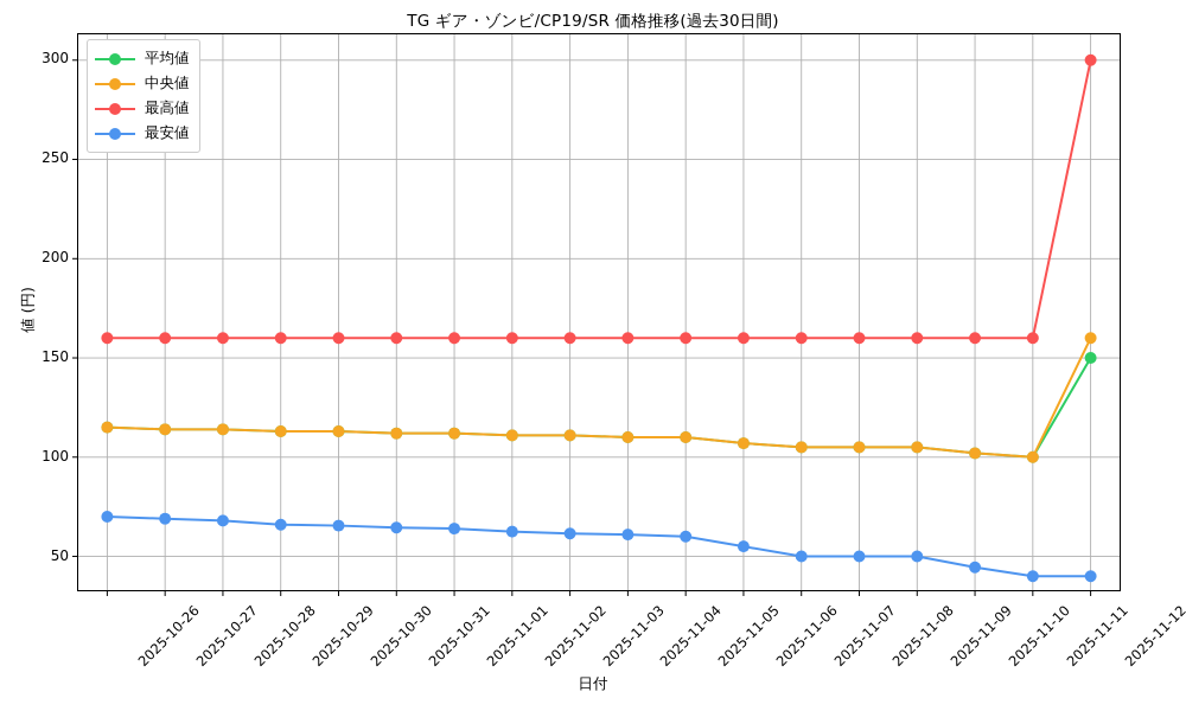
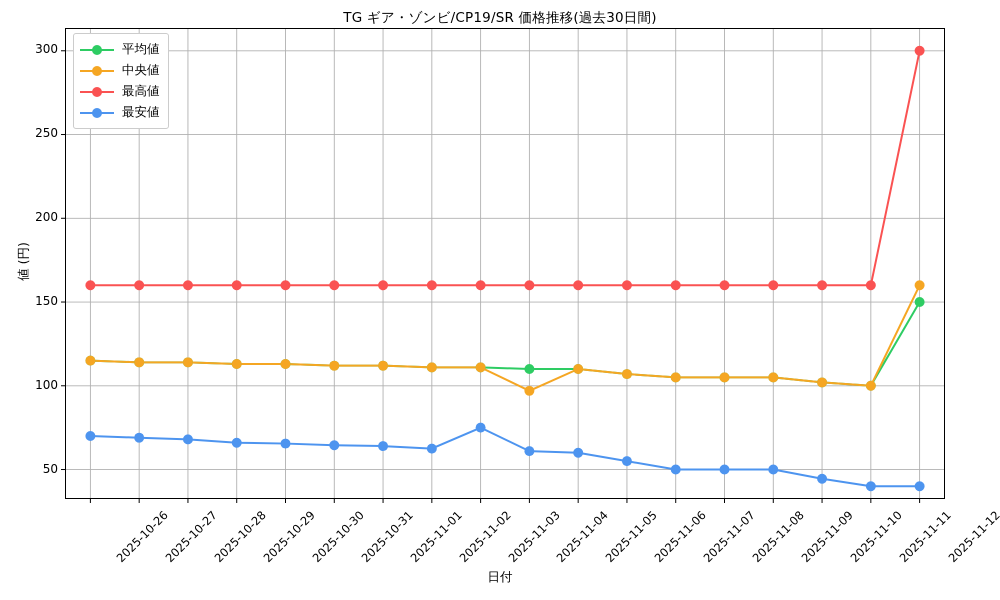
最安値/2025-11-03: 62 -> 75
中央値/2025-11-04: 110 -> 97
